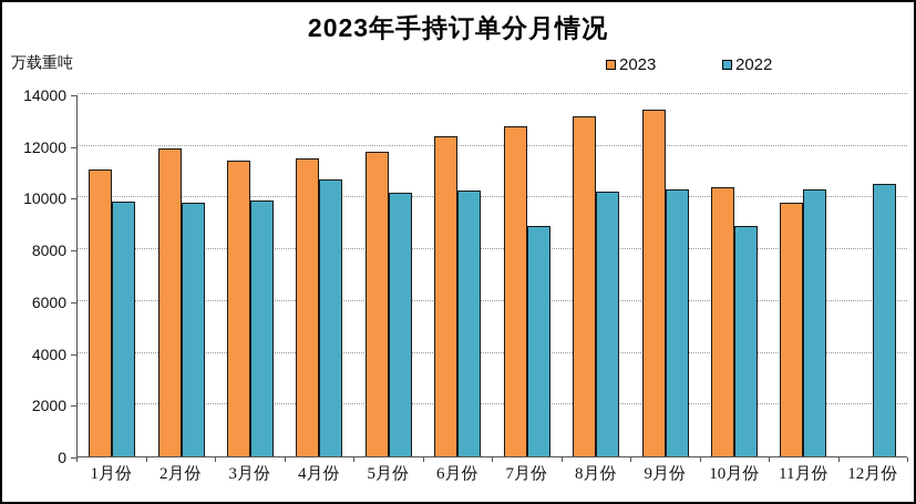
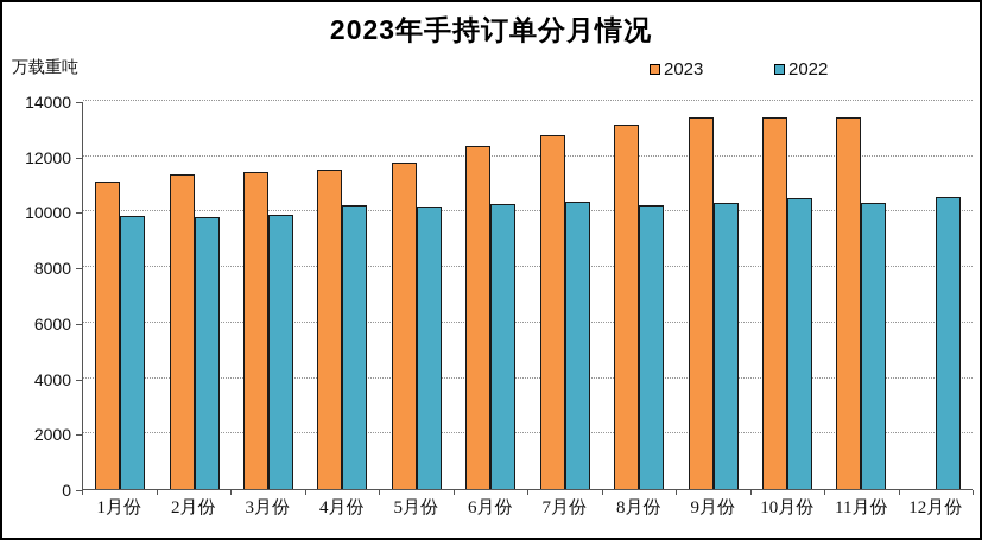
2023/2月份: 11900 -> 11400
2022/4月份: 10700 -> 10200
2022/7月份: 8900 -> 10400
2023/10月份: 10400 -> 13400
2022/10月份: 8900 -> 10500
2023/11月份: 9800 -> 13400
